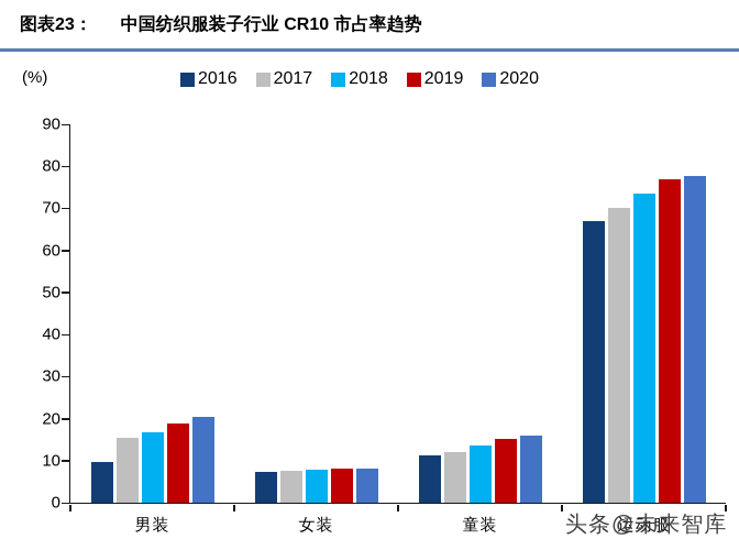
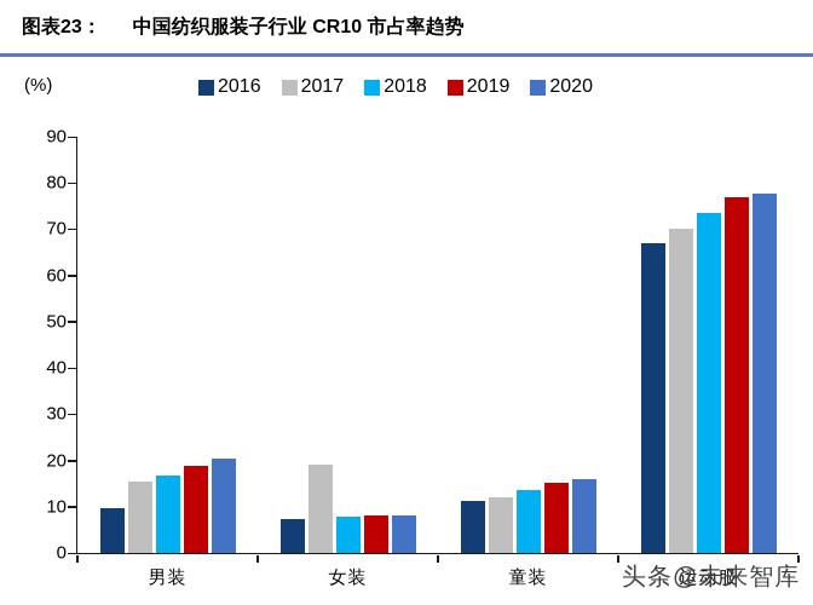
2017/女装: 8 -> 19
